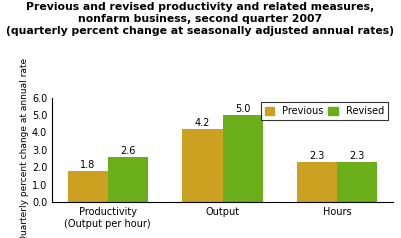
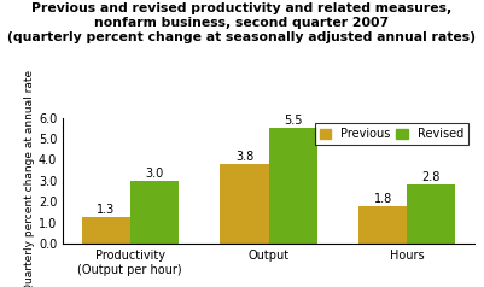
Previous/Productivity (Output per hour): 1.8 -> 1.3
Revised/Productivity (Output per hour): 2.6 -> 3.0
Previous/Output: 4.2 -> 3.8
Revised/Output: 5.0 -> 5.5
Previous/Hours: 2.3 -> 1.8
Revised/Hours: 2.3 -> 2.8
